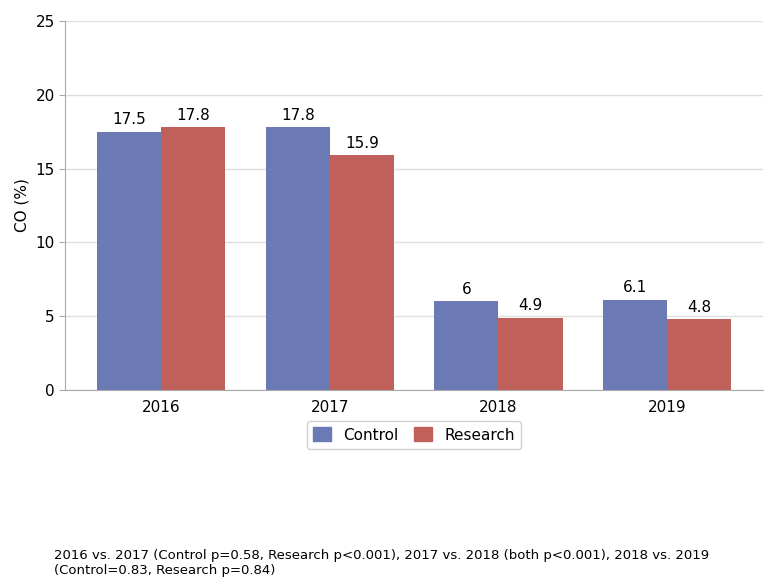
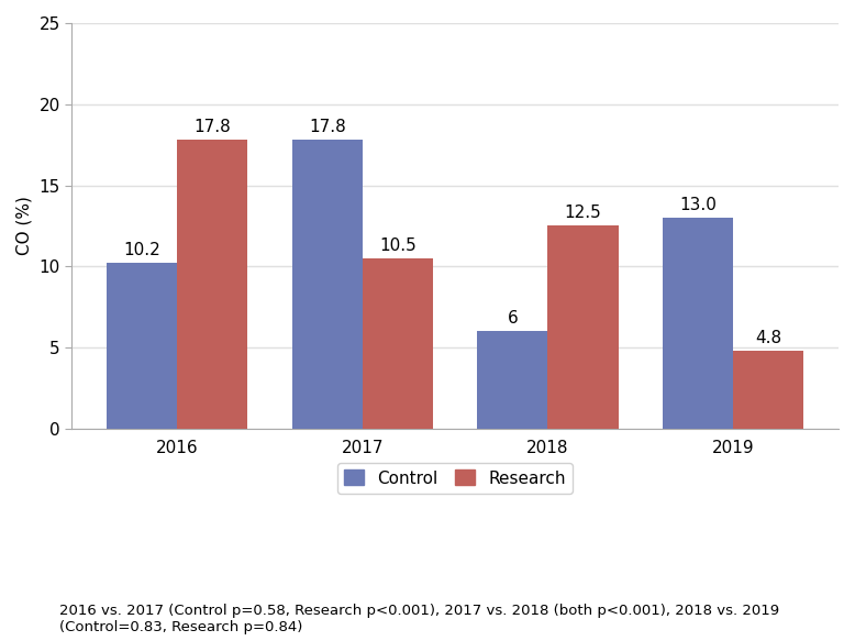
Control/2016: 17.5 -> 10.2
Research/2017: 15.9 -> 10.5
Research/2018: 4.9 -> 12.5
Control/2019: 6.1 -> 13.0
